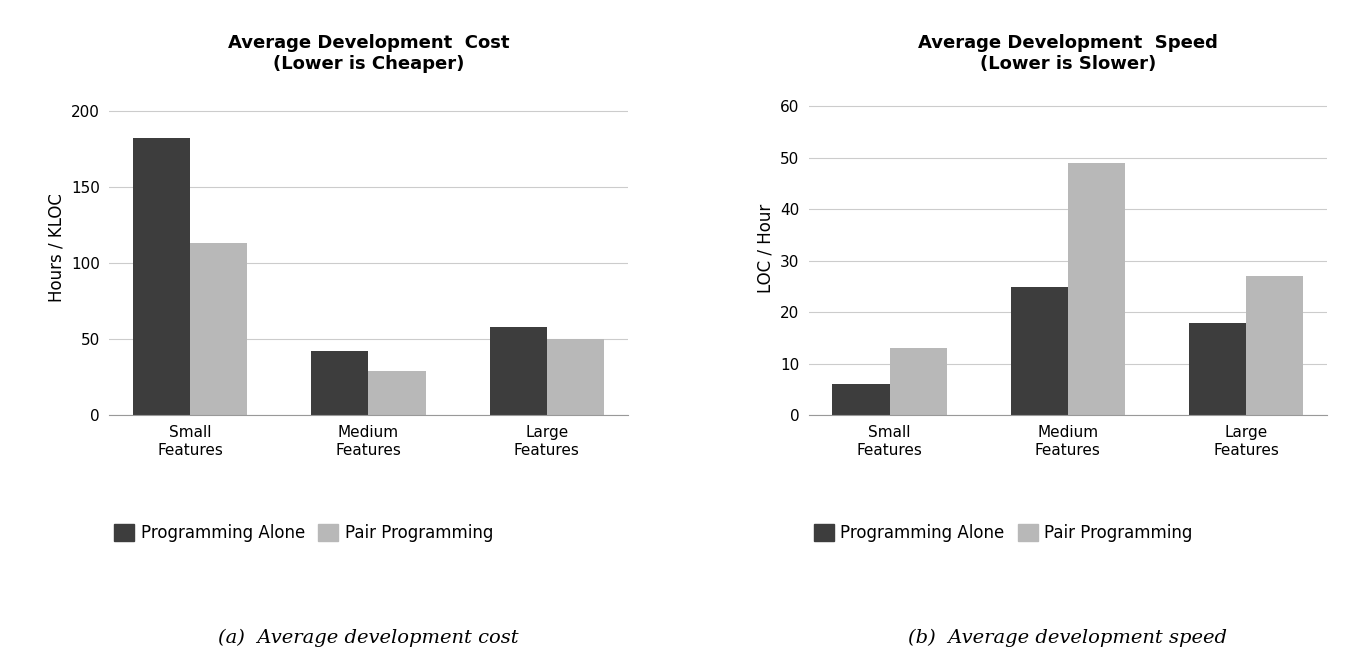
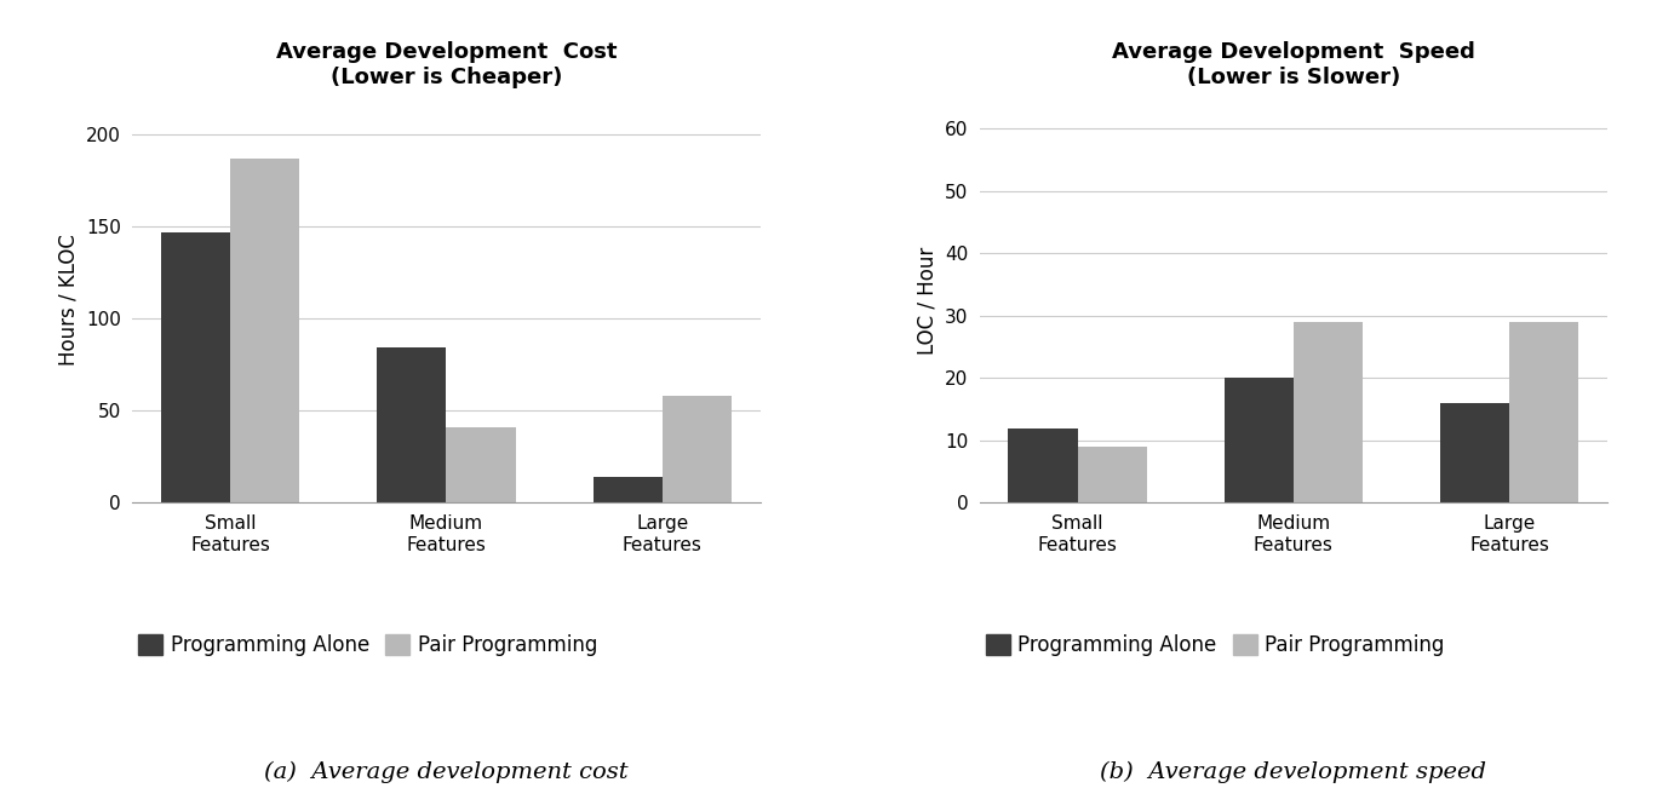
Average Development Cost (Lower is Cheaper)/Programming Alone/Small Features: 182 -> 147
Average Development Cost (Lower is Cheaper)/Pair Programming/Small Features: 113 -> 187
Average Development Cost (Lower is Cheaper)/Programming Alone/Medium Features: 42 -> 84
Average Development Cost (Lower is Cheaper)/Pair Programming/Medium Features: 29 -> 41
Average Development Cost (Lower is Cheaper)/Programming Alone/Large Features: 58 -> 14
Average Development Cost (Lower is Cheaper)/Pair Programming/Large Features: 50 -> 58
Average Development Speed (Lower is Slower)/Programming Alone/Small Features: 6 -> 12
Average Development Speed (Lower is Slower)/Pair Programming/Small Features: 13 -> 9
Average Development Speed (Lower is Slower)/Programming Alone/Medium Features: 25 -> 20
Average Development Speed (Lower is Slower)/Pair Programming/Medium Features: 49 -> 29
Average Development Speed (Lower is Slower)/Programming Alone/Large Features: 18 -> 16
Average Development Speed (Lower is Slower)/Pair Programming/Large Features: 27 -> 29
